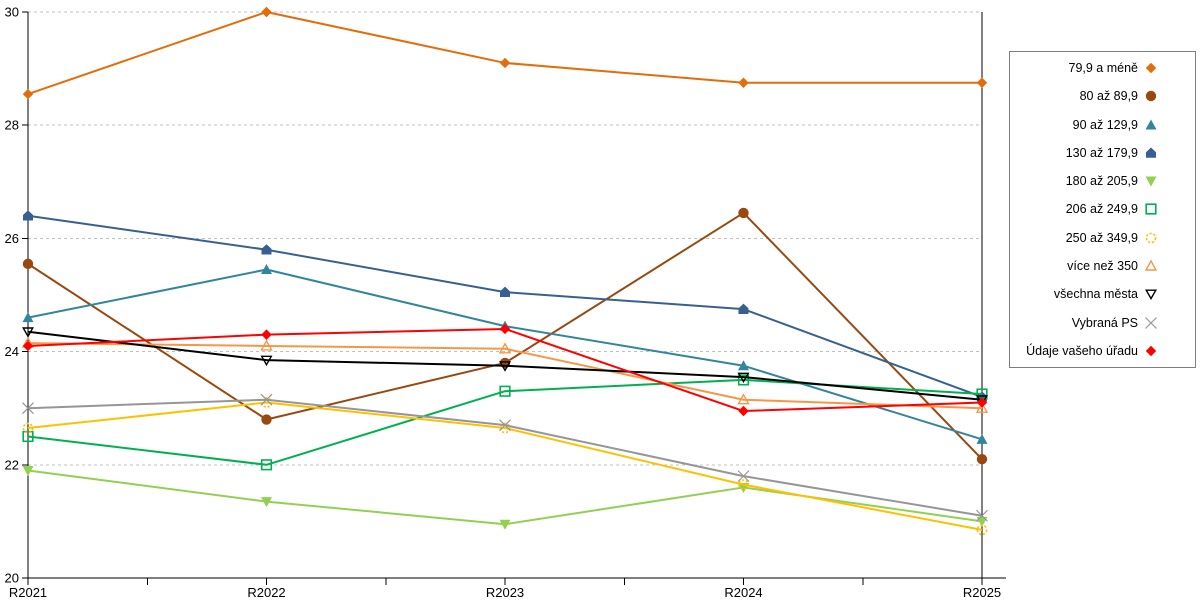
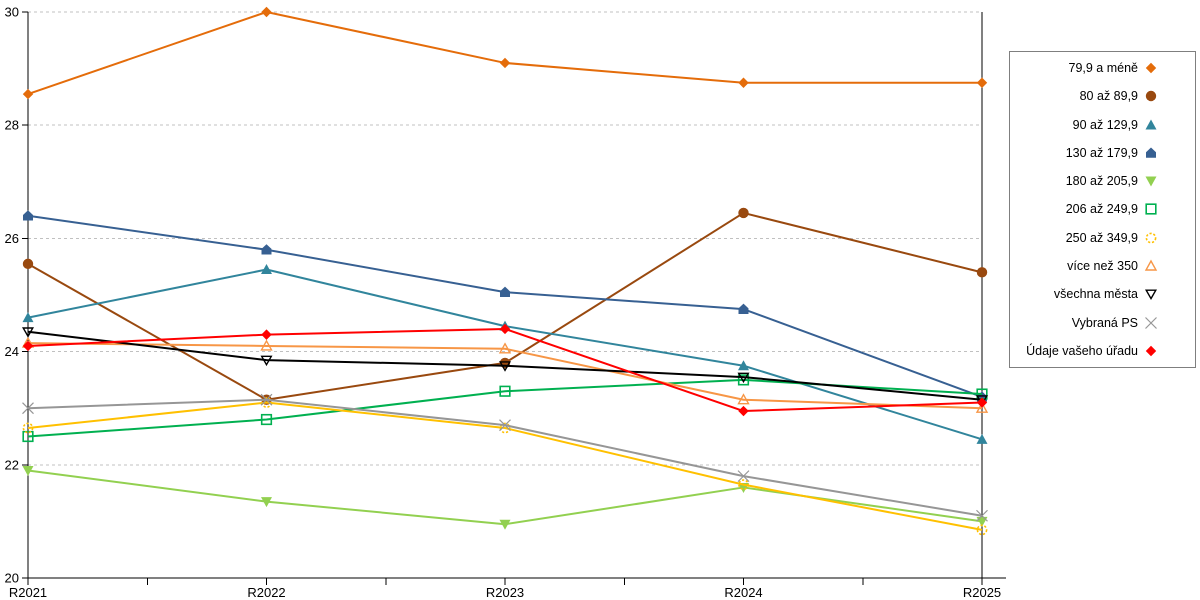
80 až 89,9/R2022: 22.8 -> 23.1
206 až 249,9/R2022: 22.0 -> 22.8
80 až 89,9/R2025: 22.1 -> 25.4
